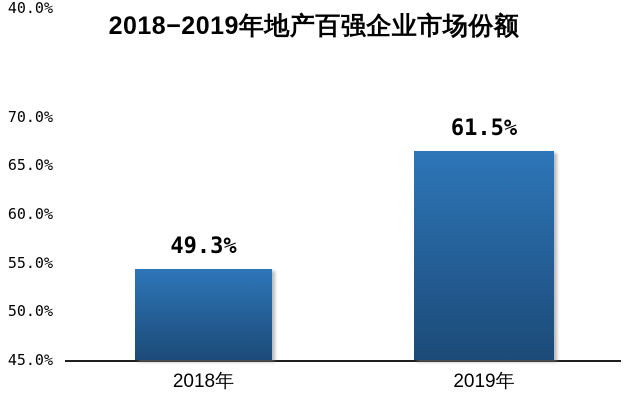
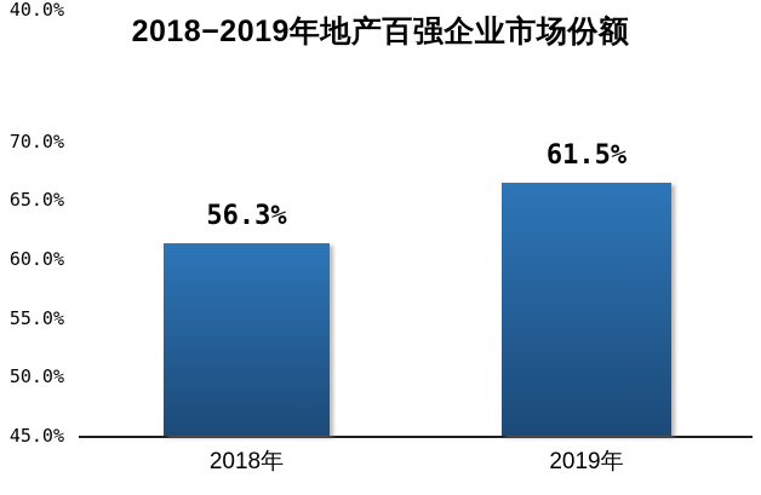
2018年: 49.3% -> 56.3%
